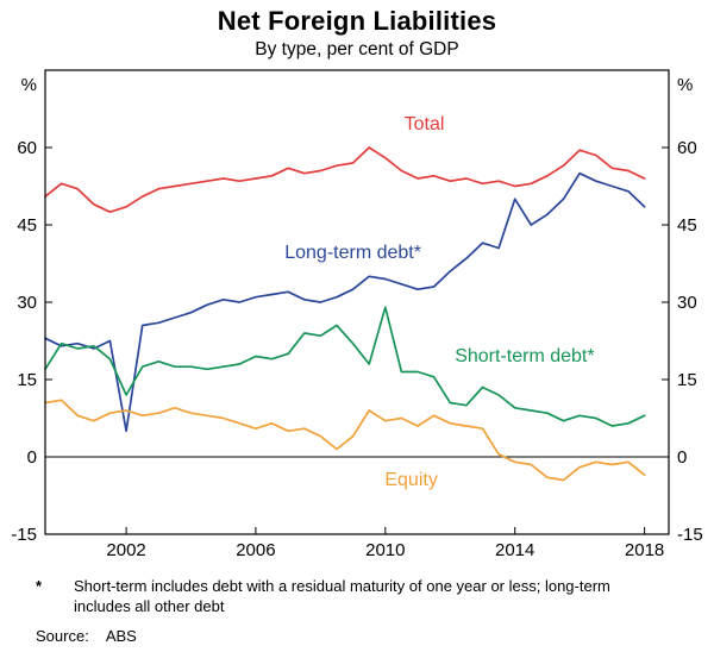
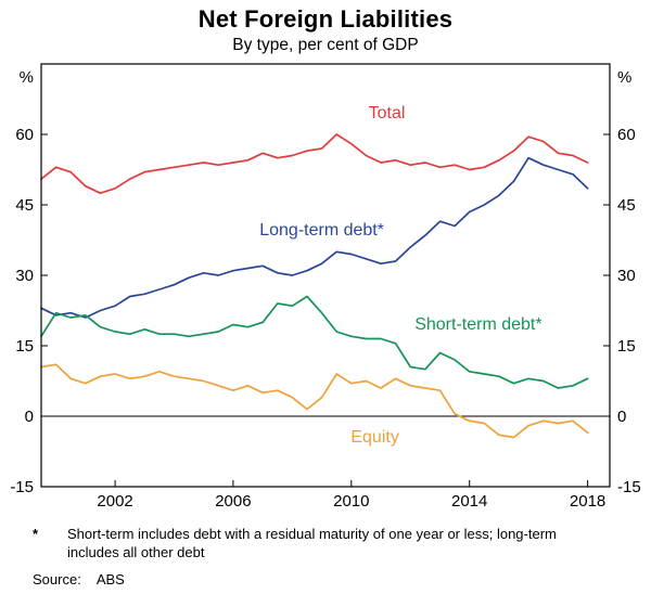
Long-term debt*/2002: 5 -> 24
Short-term debt*/2002: 12 -> 18
Short-term debt*/2010: 29 -> 17
Long-term debt*/2014: 50 -> 44
